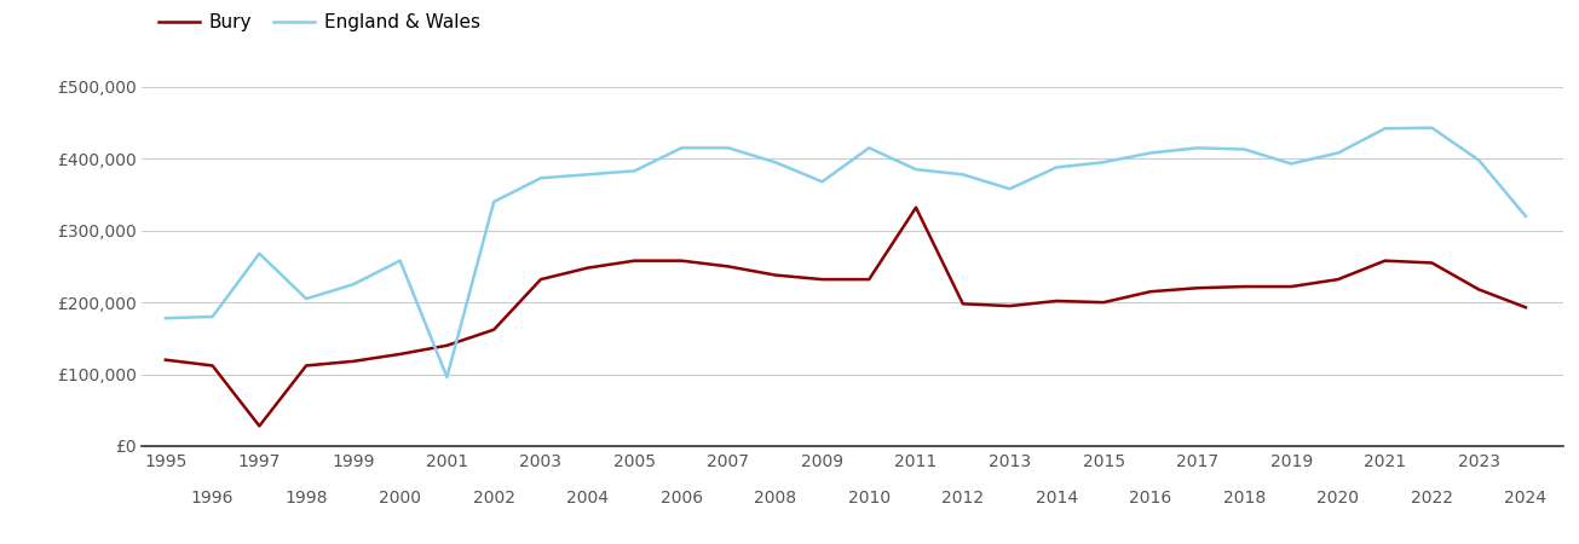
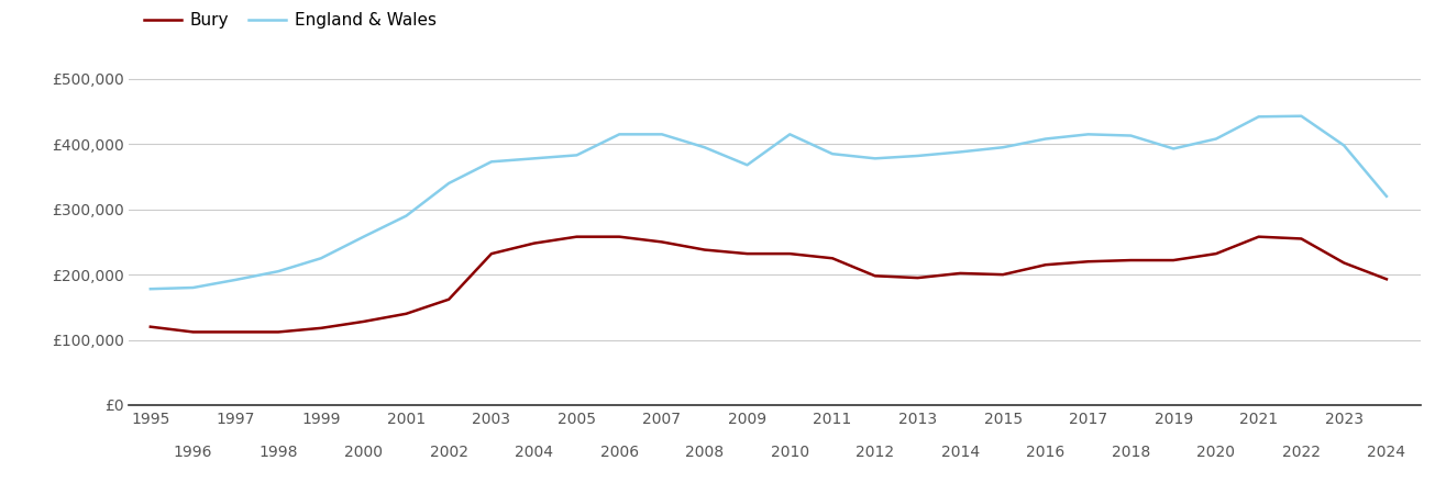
Bury/1997: £28,000 -> £112,000
England & Wales/1997: £268,000 -> £192,000
England & Wales/2001: £96,000 -> £290,000
Bury/2011: £332,000 -> £225,000
England & Wales/2013: £358,000 -> £382,000
